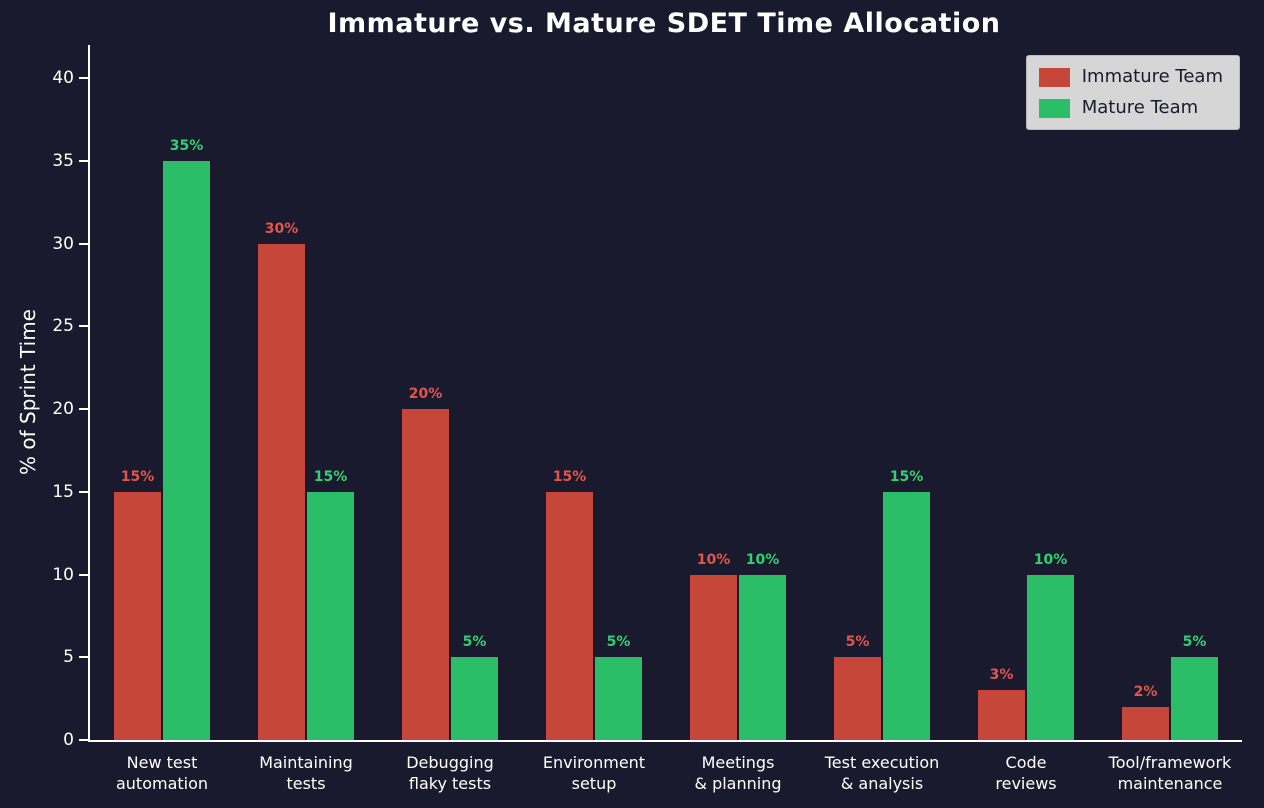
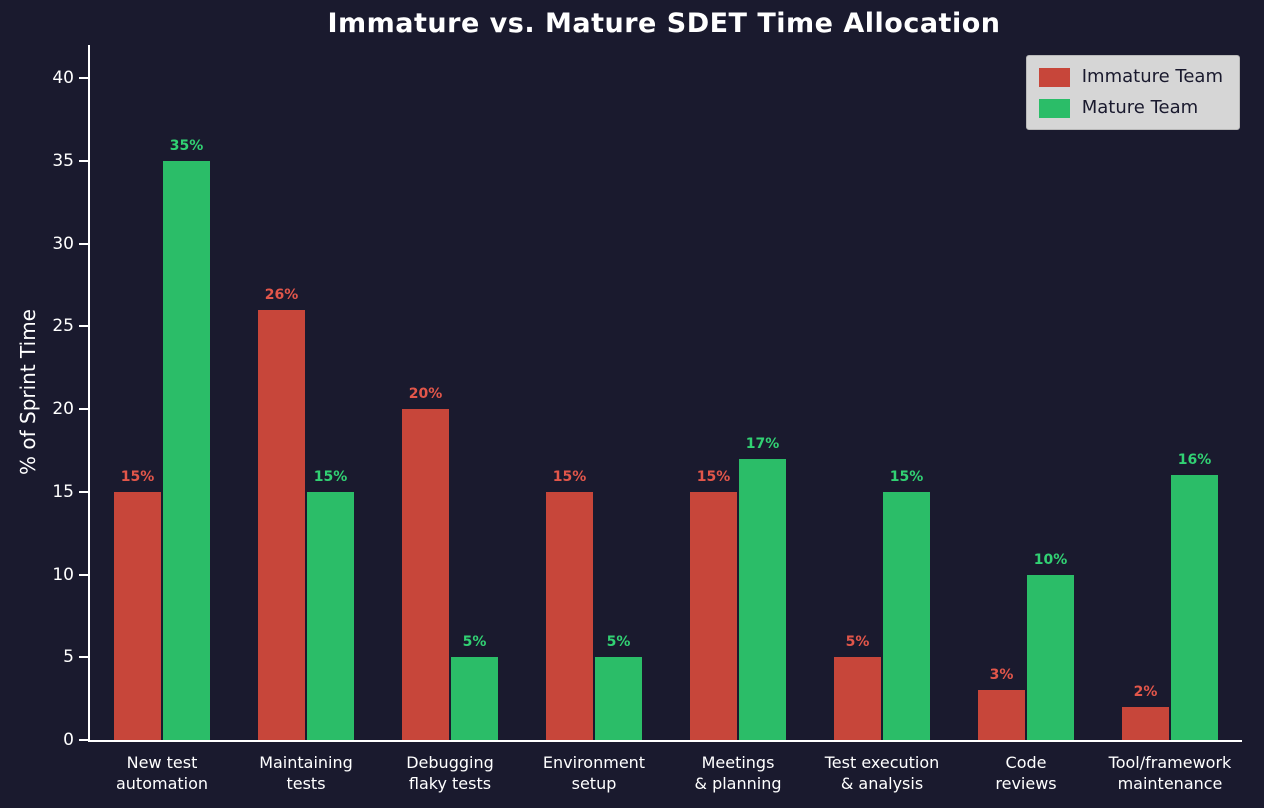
Immature Team/Maintaining tests: 30% -> 26%
Immature Team/Meetings & planning: 10% -> 15%
Mature Team/Meetings & planning: 10% -> 17%
Mature Team/Tool/framework maintenance: 5% -> 16%
